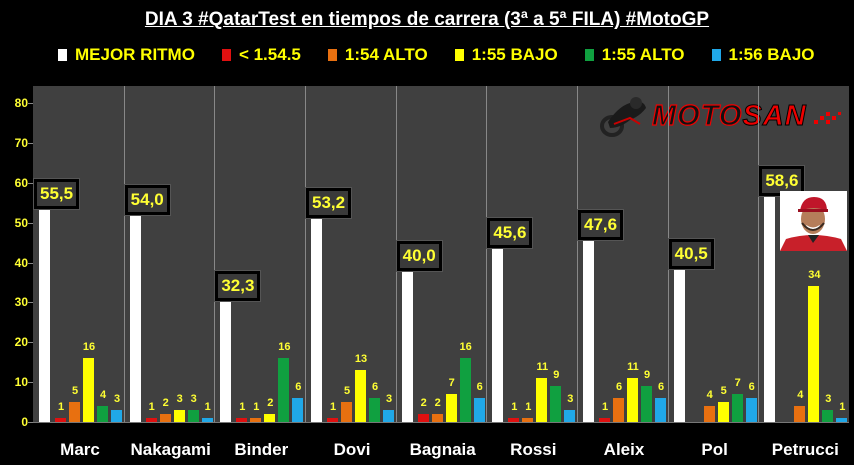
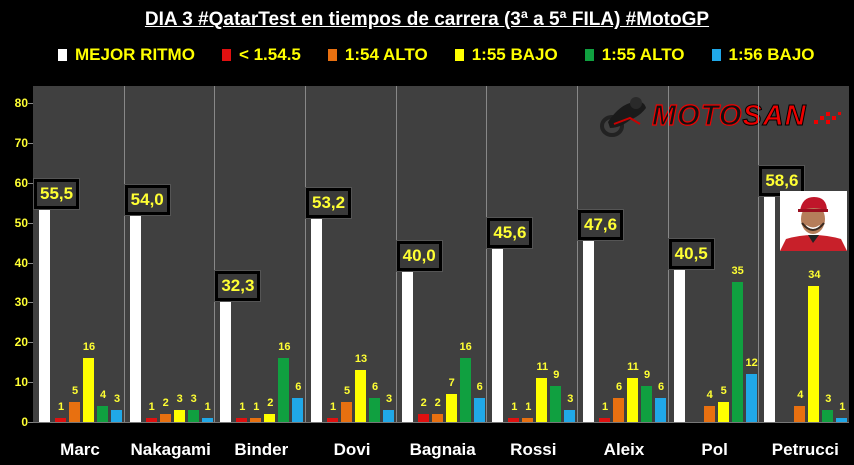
1:55 ALTO/Pol: 7 -> 35
1:56 BAJO/Pol: 6 -> 12
